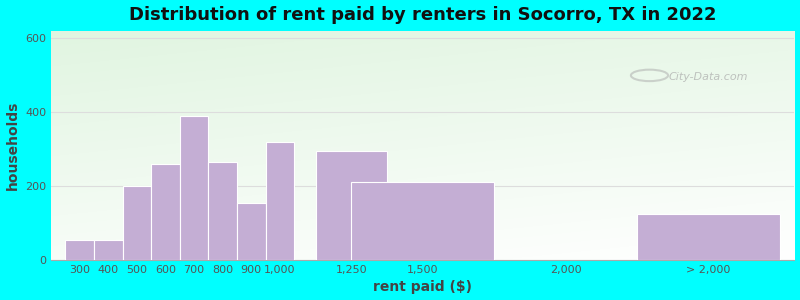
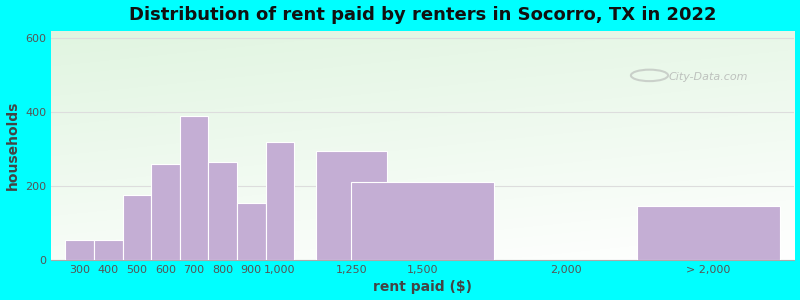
500: 200 -> 175
> 2,000: 125 -> 145
